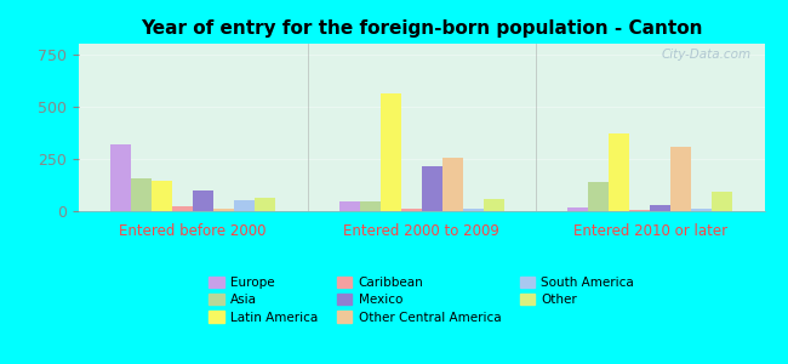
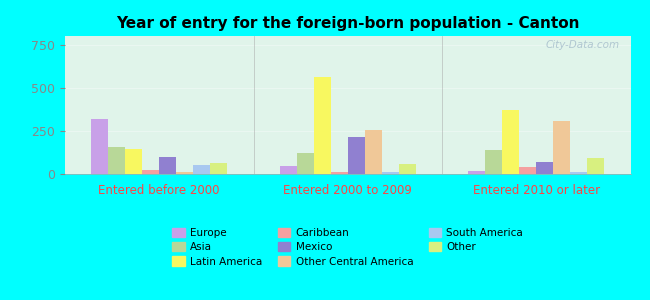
Asia/Entered 2000 to 2009: 40 -> 120
Caribbean/Entered 2010 or later: 0 -> 40
Mexico/Entered 2010 or later: 30 -> 70
